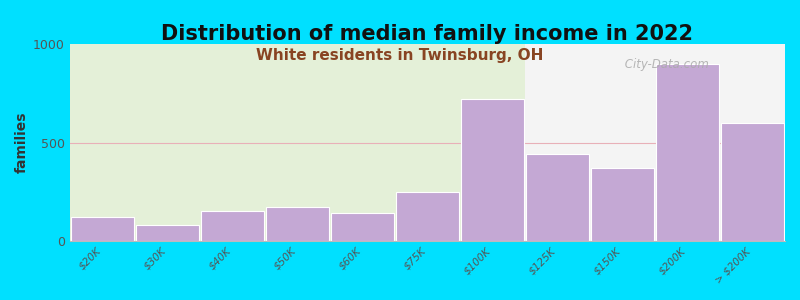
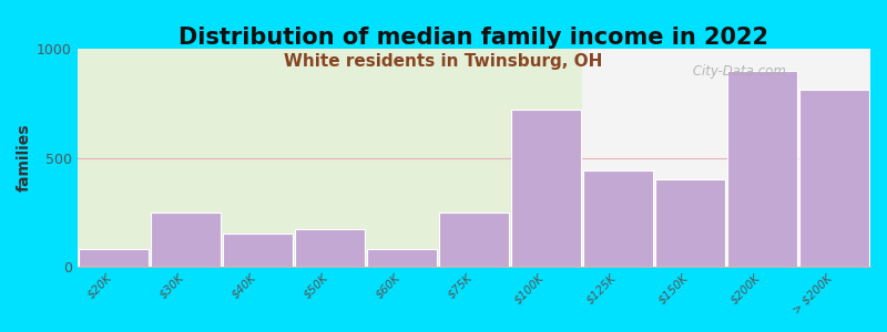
$20K: 120 -> 80
$30K: 80 -> 250
$60K: 140 -> 80
$150K: 370 -> 400
> $200K: 600 -> 810
